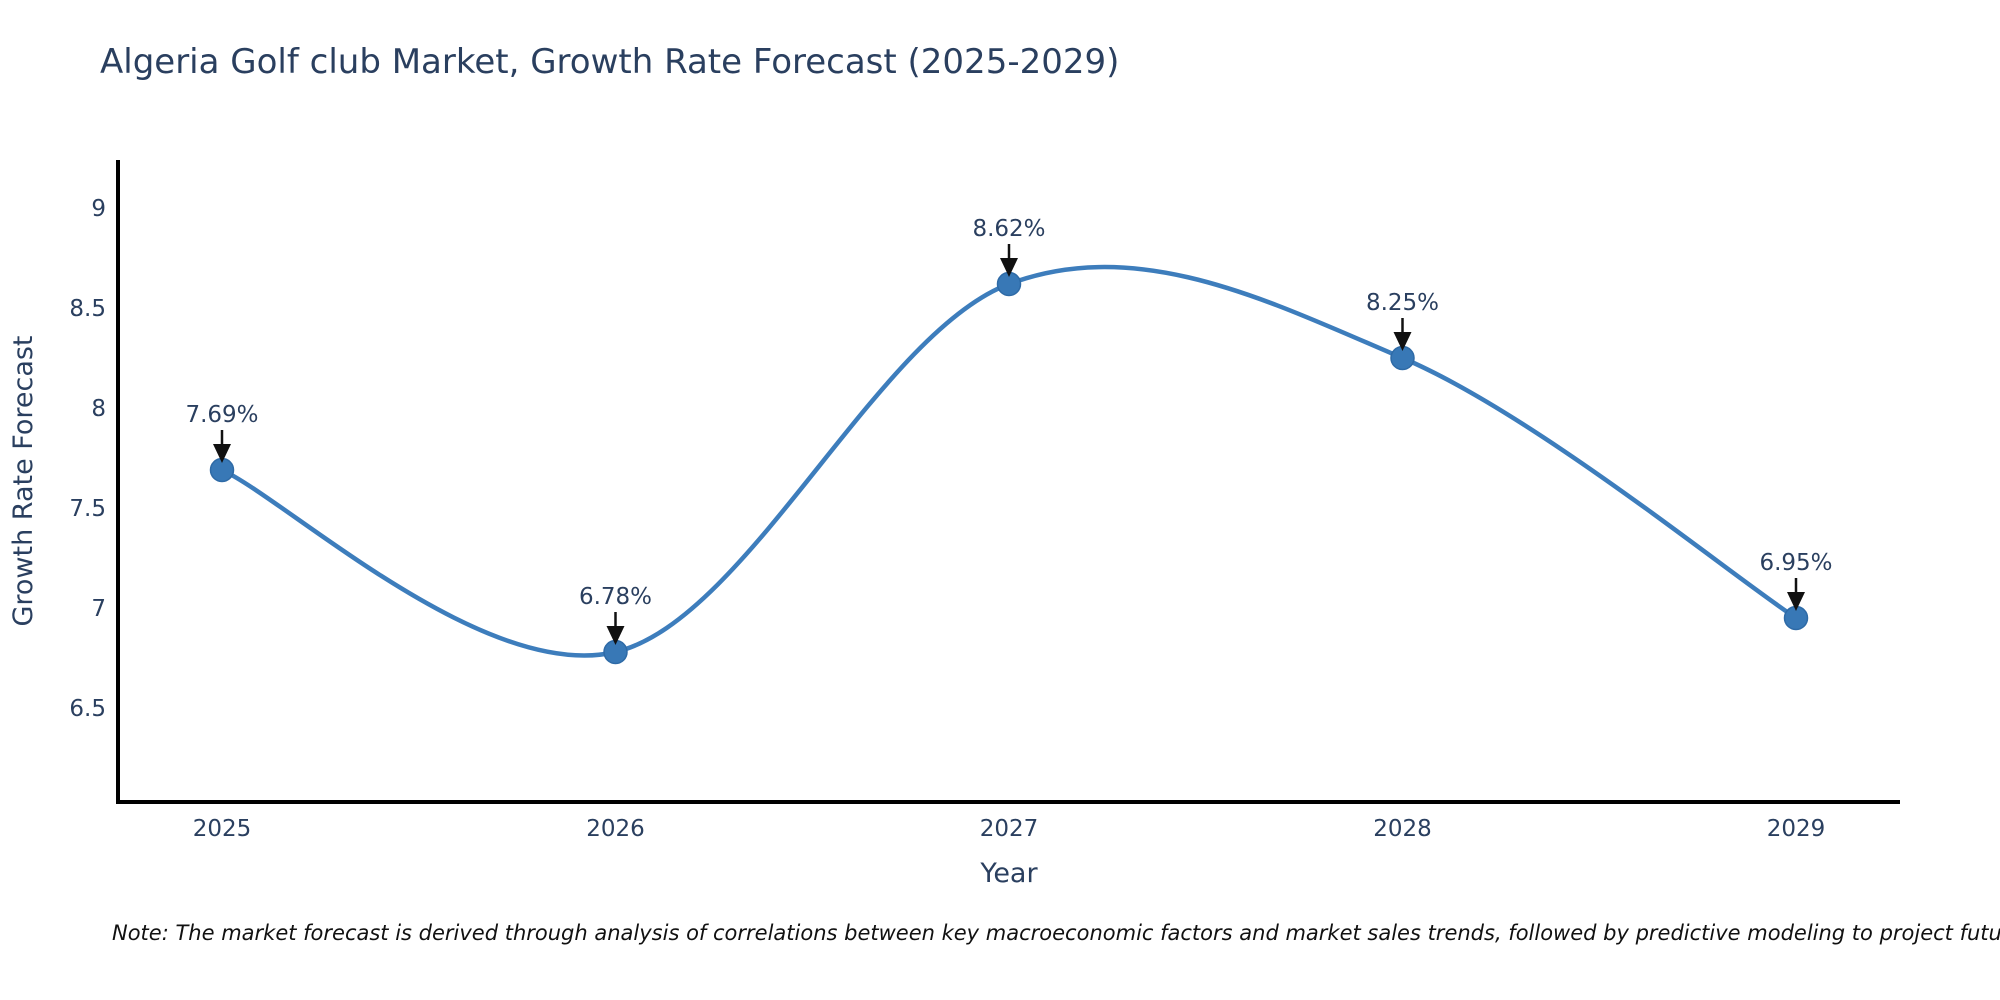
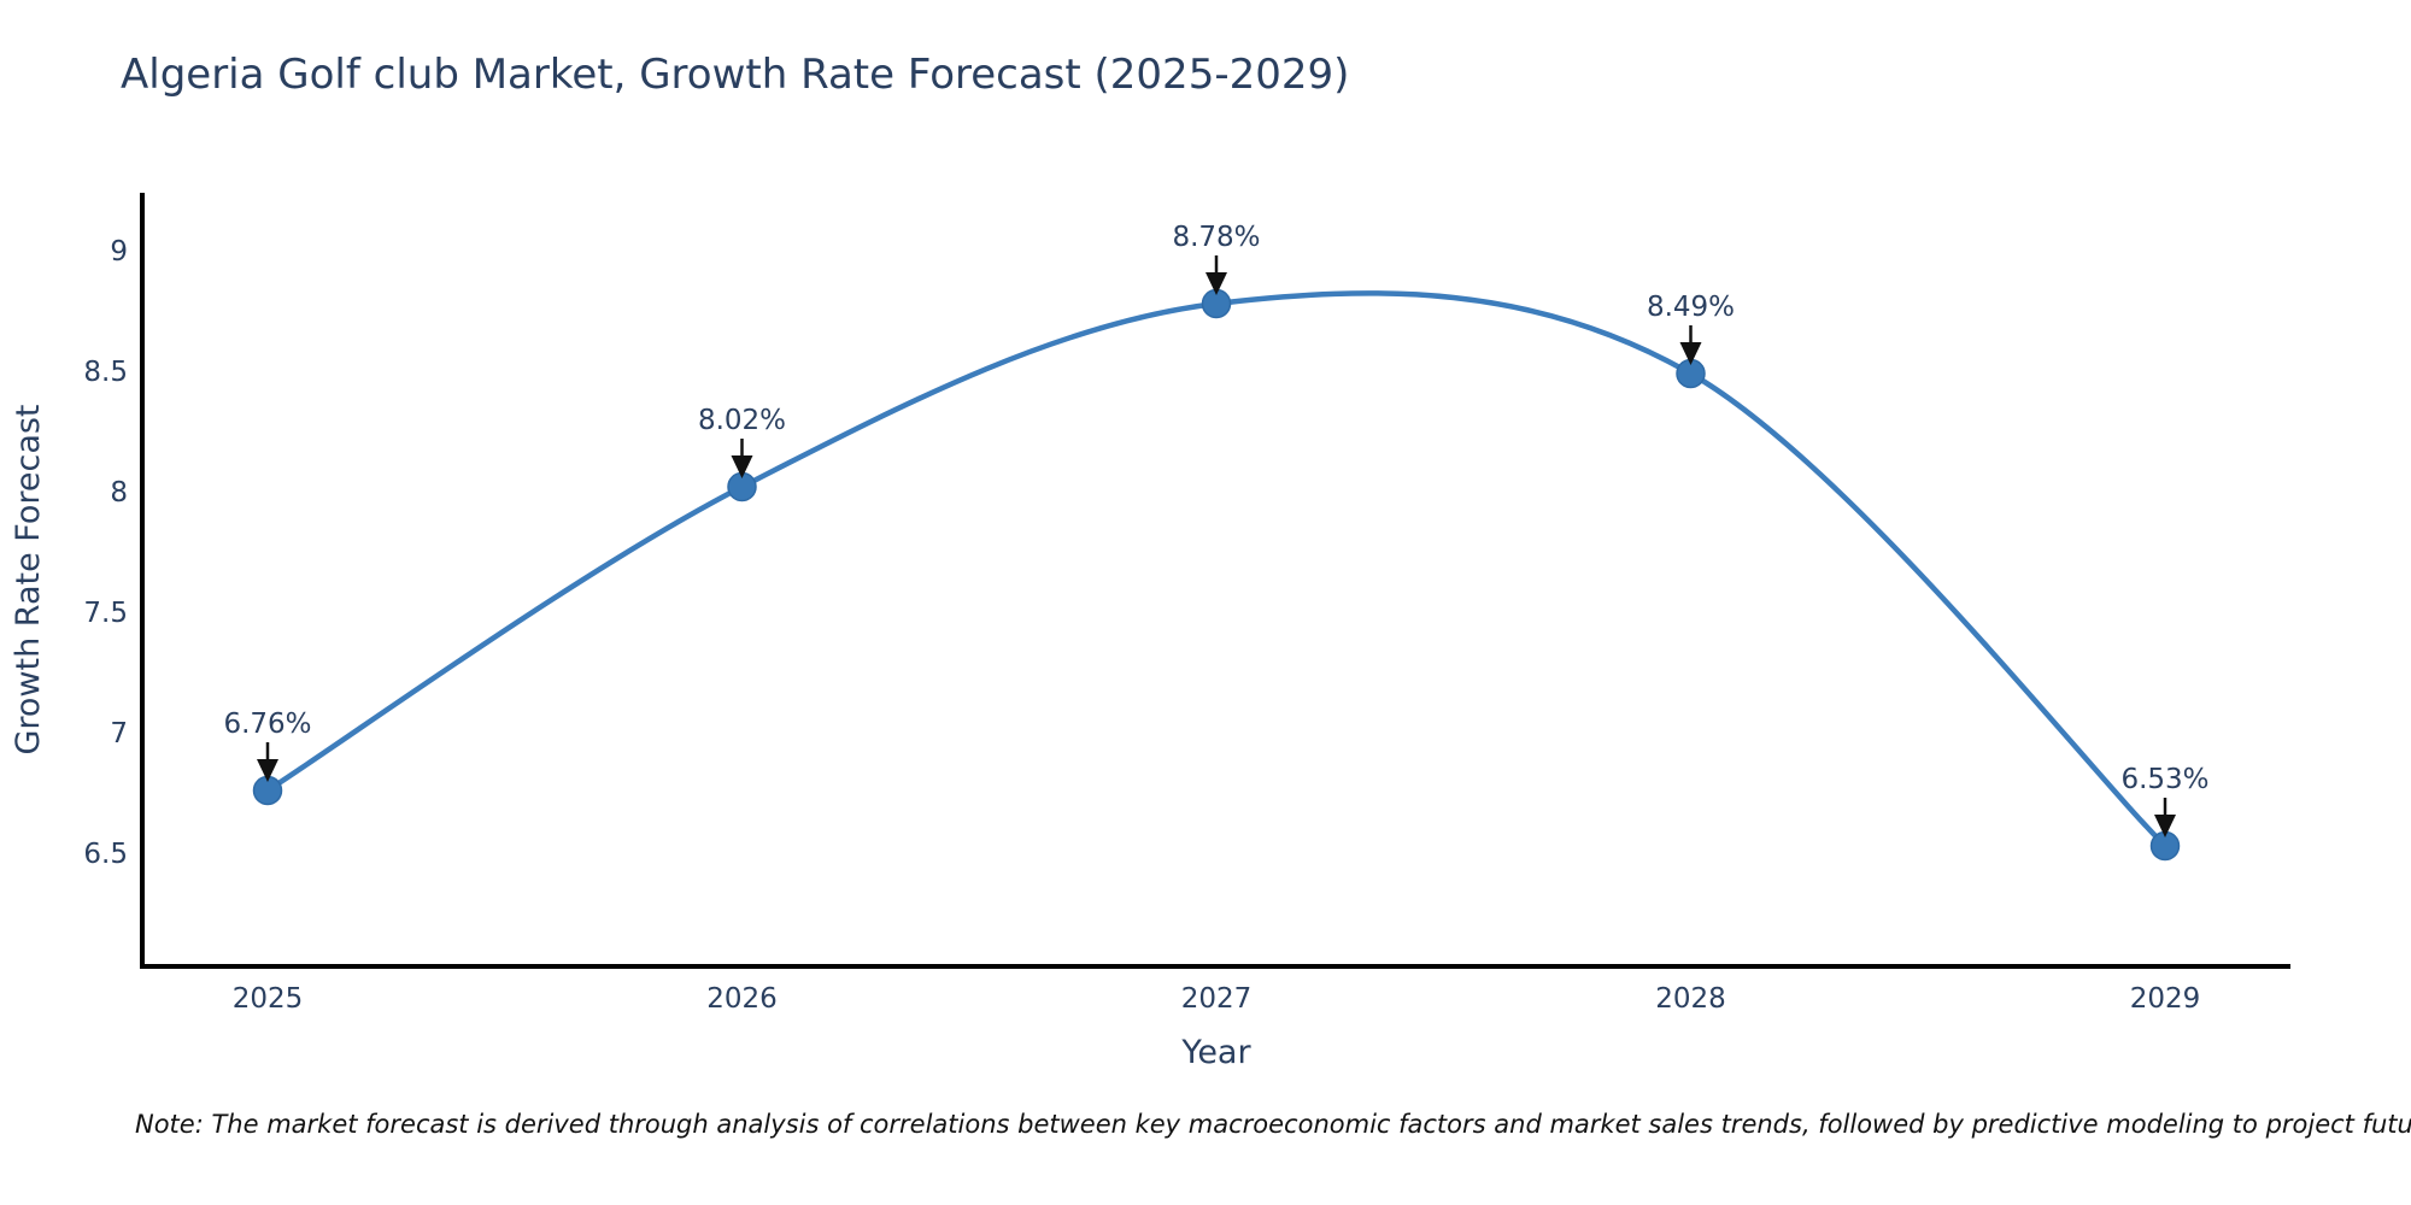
2025: 7.69% -> 6.76%
2026: 6.78% -> 8.02%
2027: 8.62% -> 8.78%
2028: 8.25% -> 8.49%
2029: 6.95% -> 6.53%
